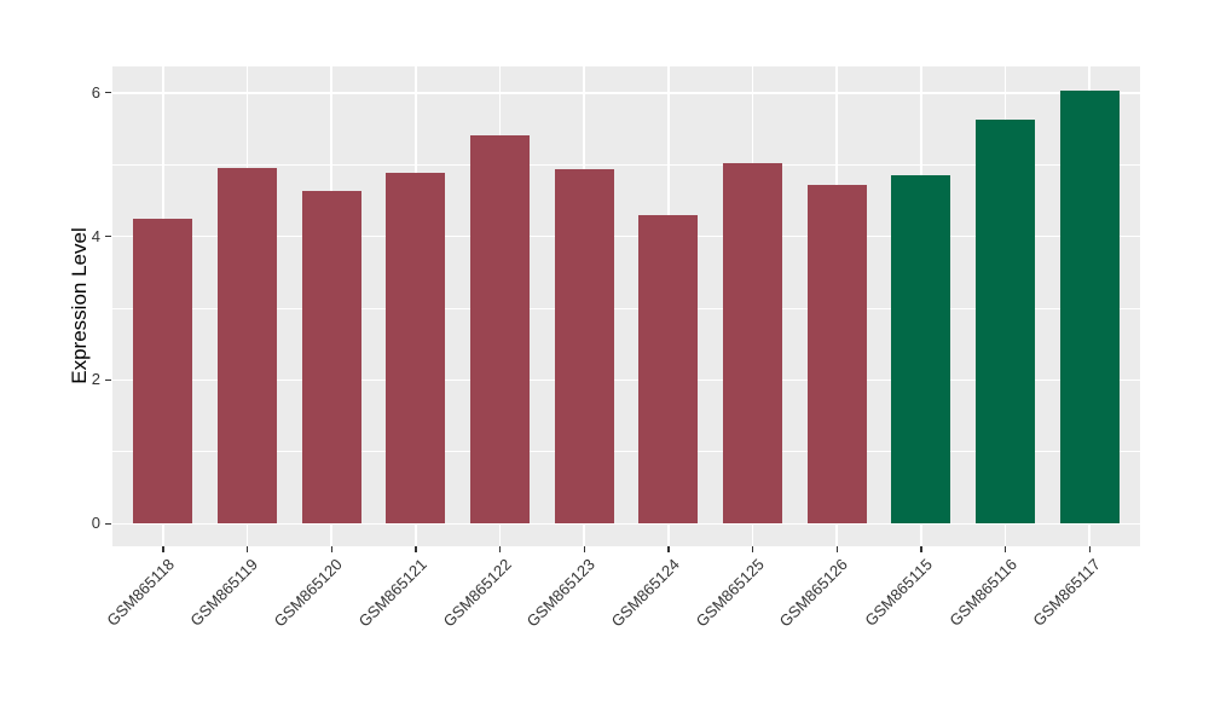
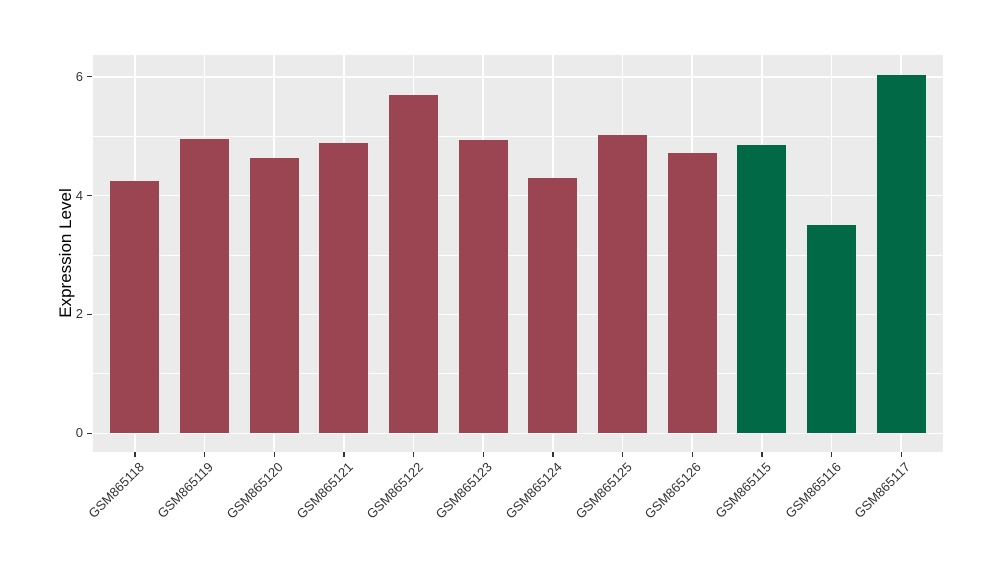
GSM865122: 5.4 -> 5.7
GSM865116: 5.6 -> 3.5
